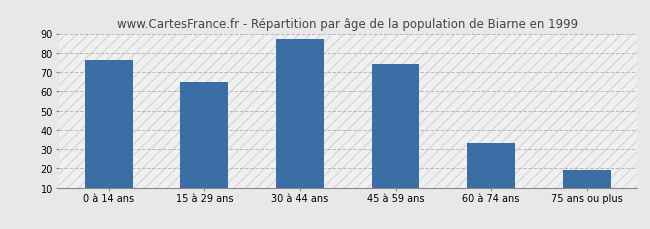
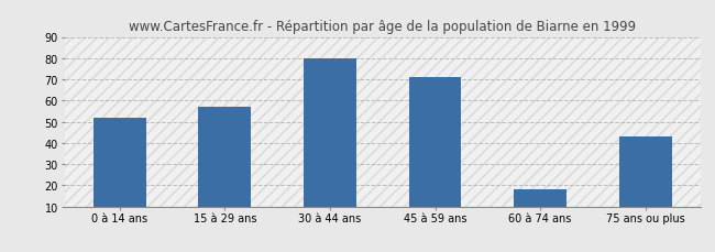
0 à 14 ans: 76 -> 52
15 à 29 ans: 65 -> 57
30 à 44 ans: 87 -> 80
45 à 59 ans: 74 -> 71
60 à 74 ans: 33 -> 18
75 ans ou plus: 19 -> 43
